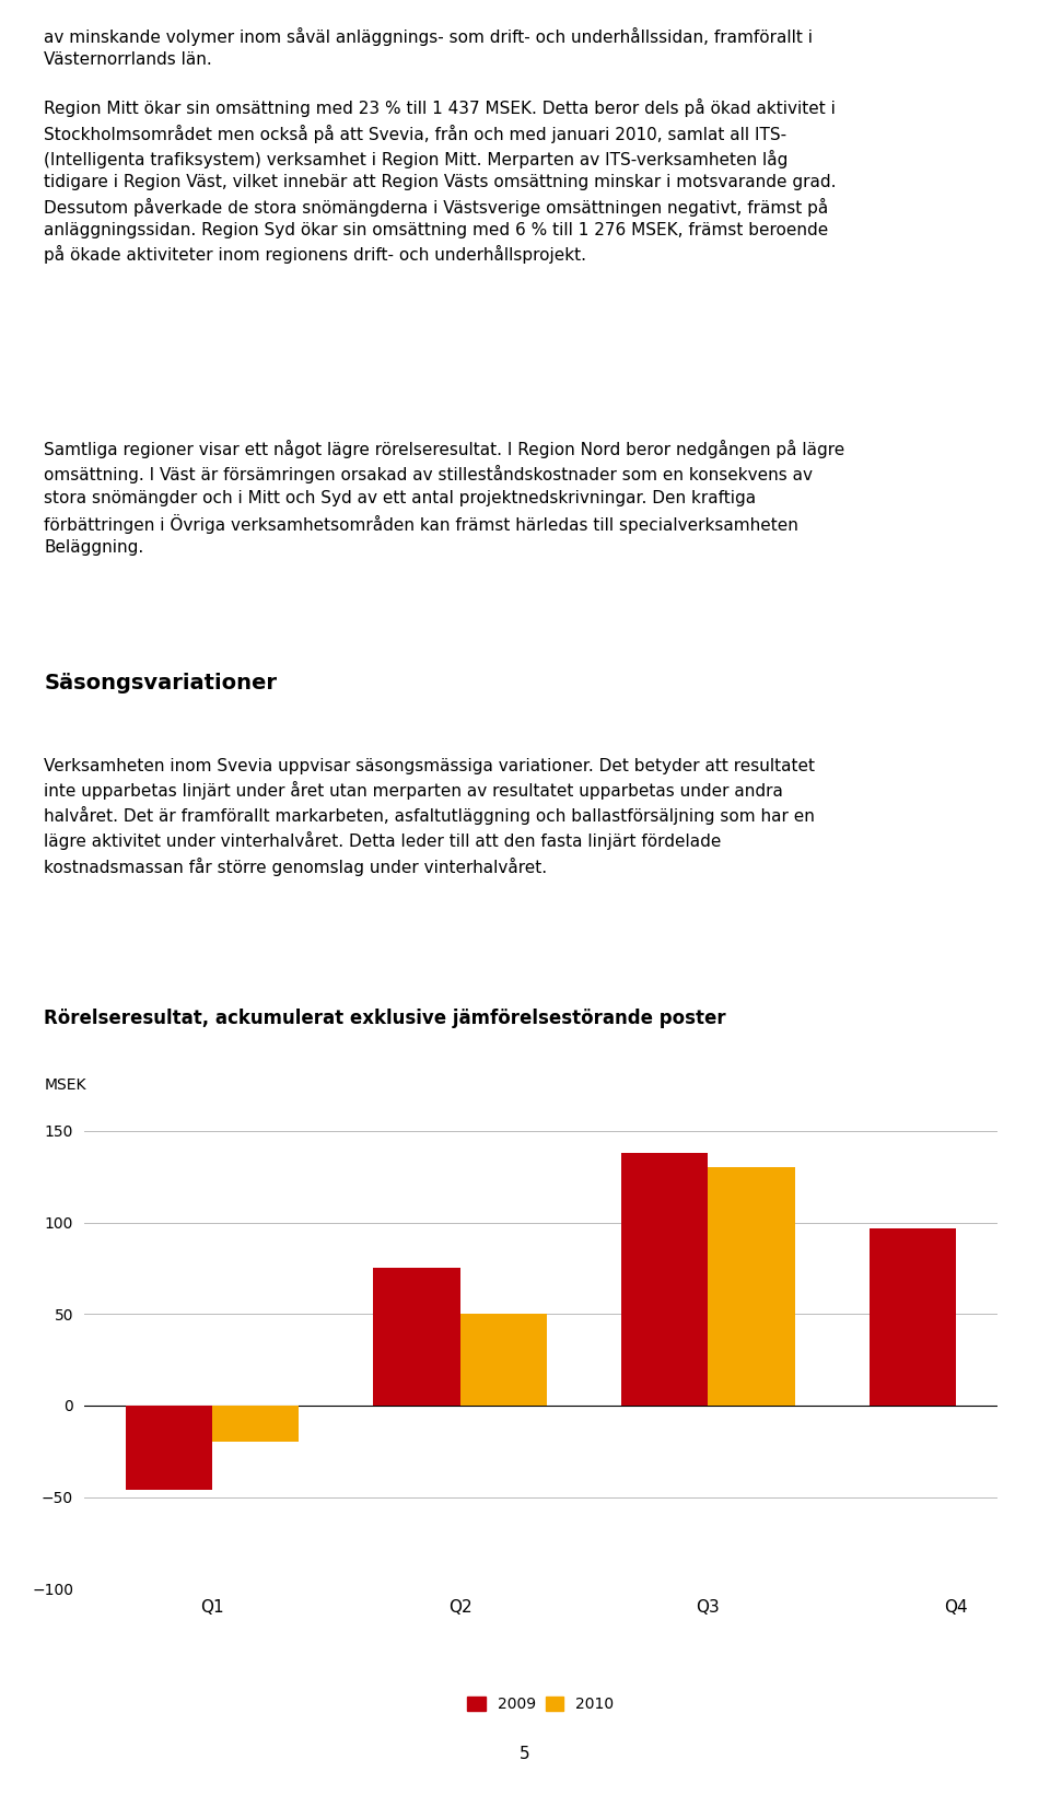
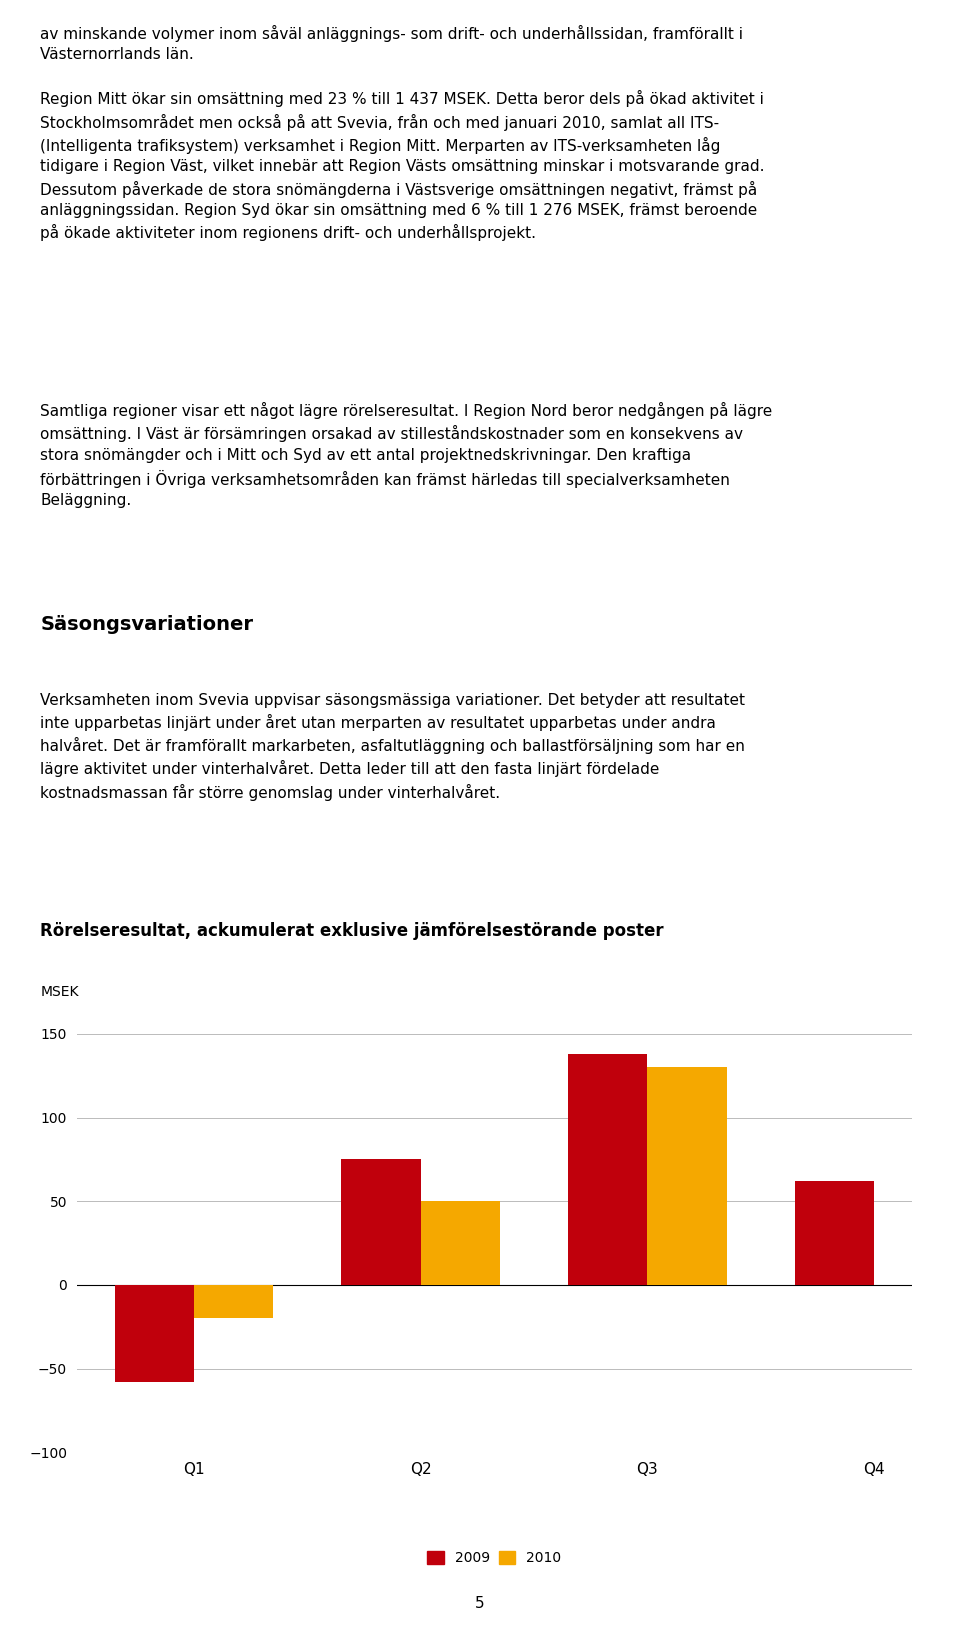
2009/Q1: -46 -> -58
2009/Q4: 97 -> 62
